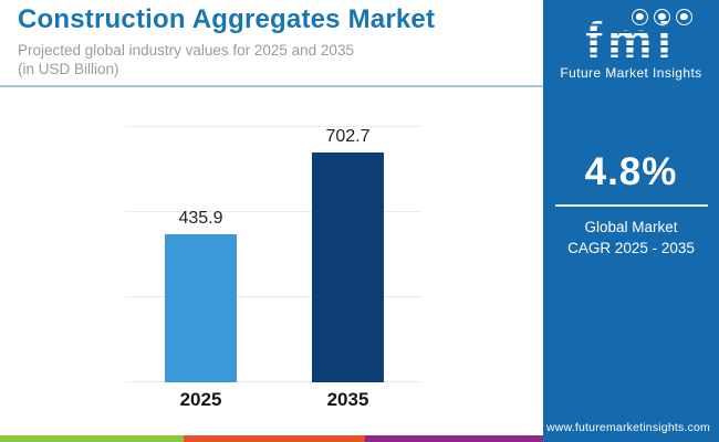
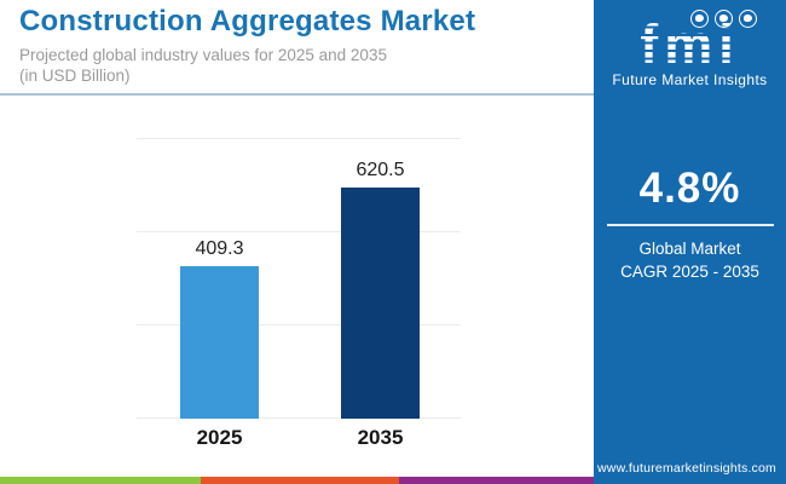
2025: 435.9 -> 409.3
2035: 702.7 -> 620.5
